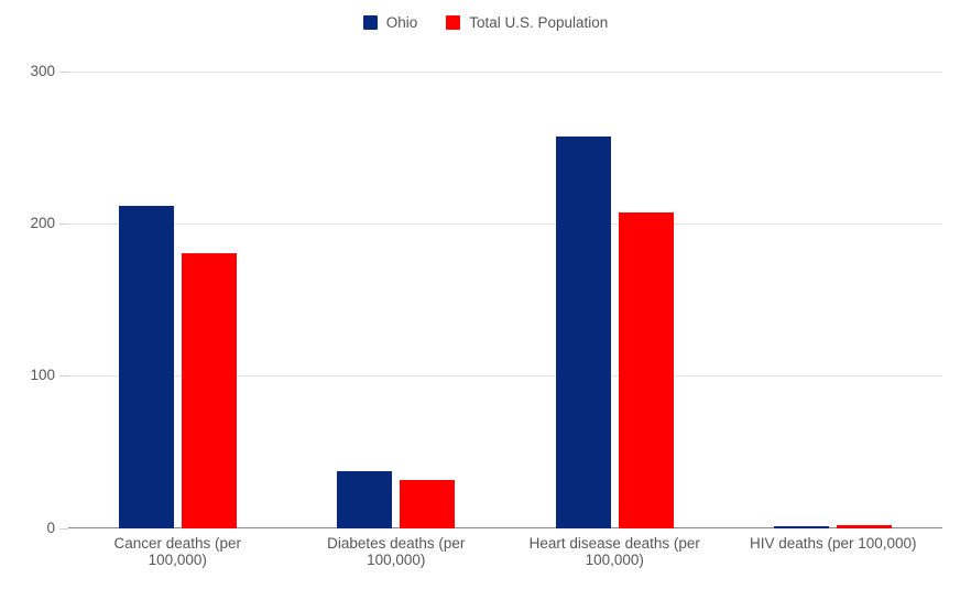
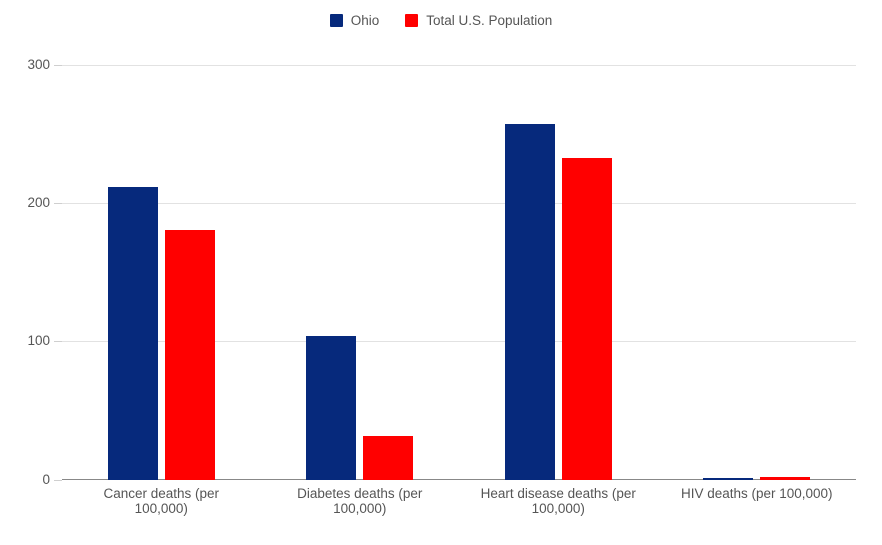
Ohio/Diabetes deaths (per 100,000): 38 -> 104
Total U.S. Population/Heart disease deaths (per 100,000): 208 -> 233
